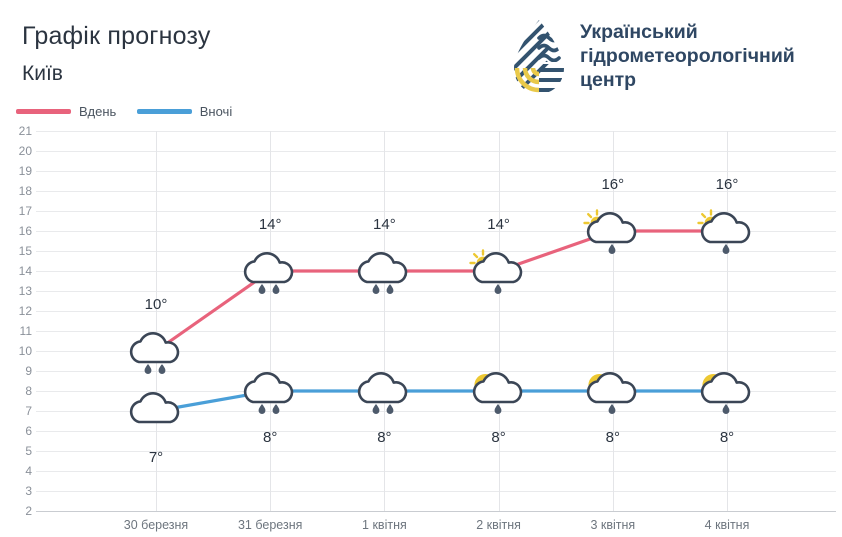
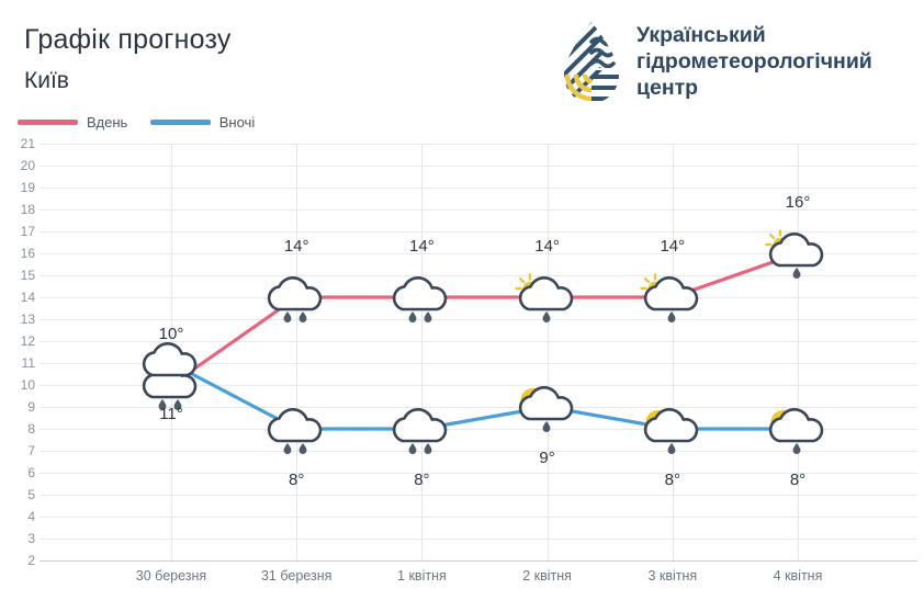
Вночі/30 березня: 7° -> 11°
Вночі/2 квітня: 8° -> 9°
Вдень/3 квітня: 16° -> 14°
